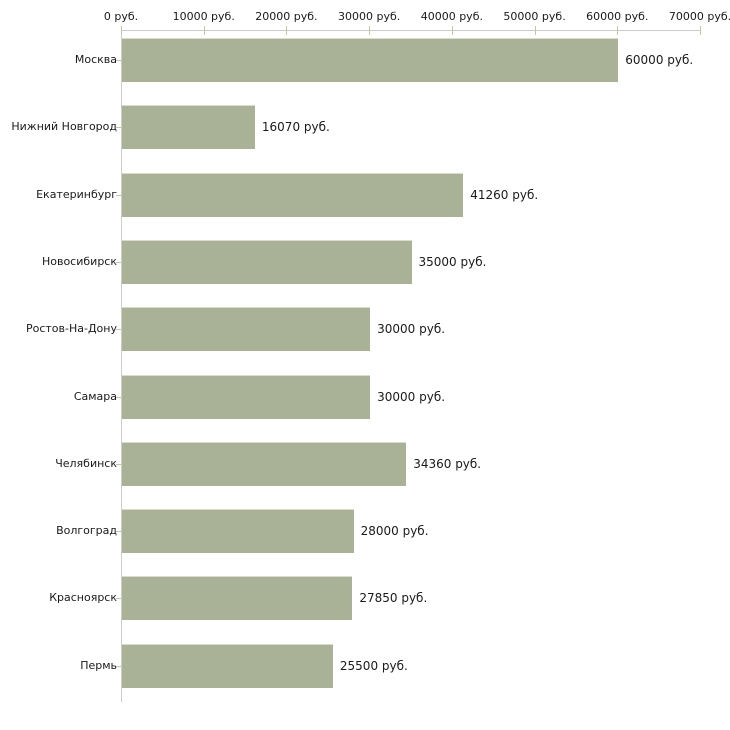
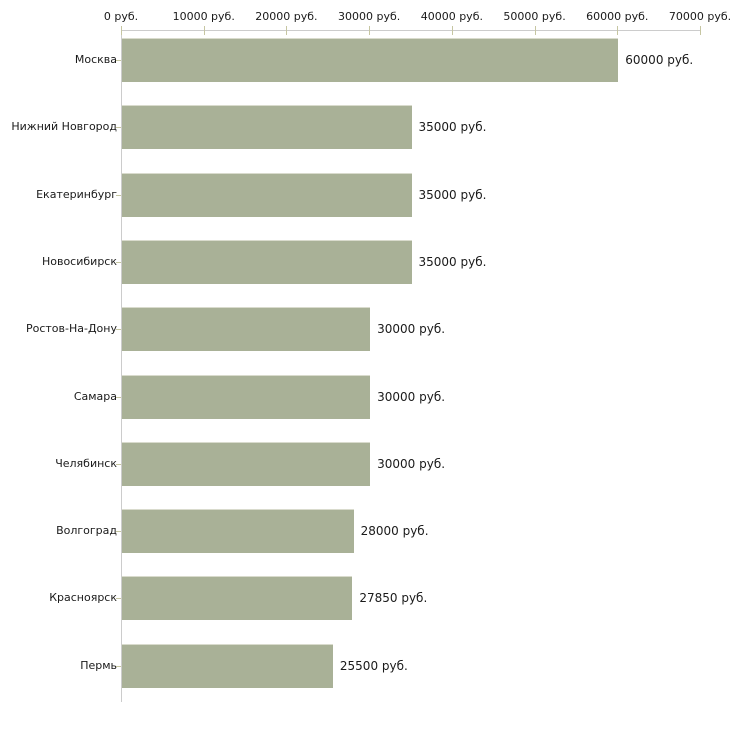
Нижний Новгород: 16070 -> 35000
Екатеринбург: 41260 -> 35000
Челябинск: 34360 -> 30000
